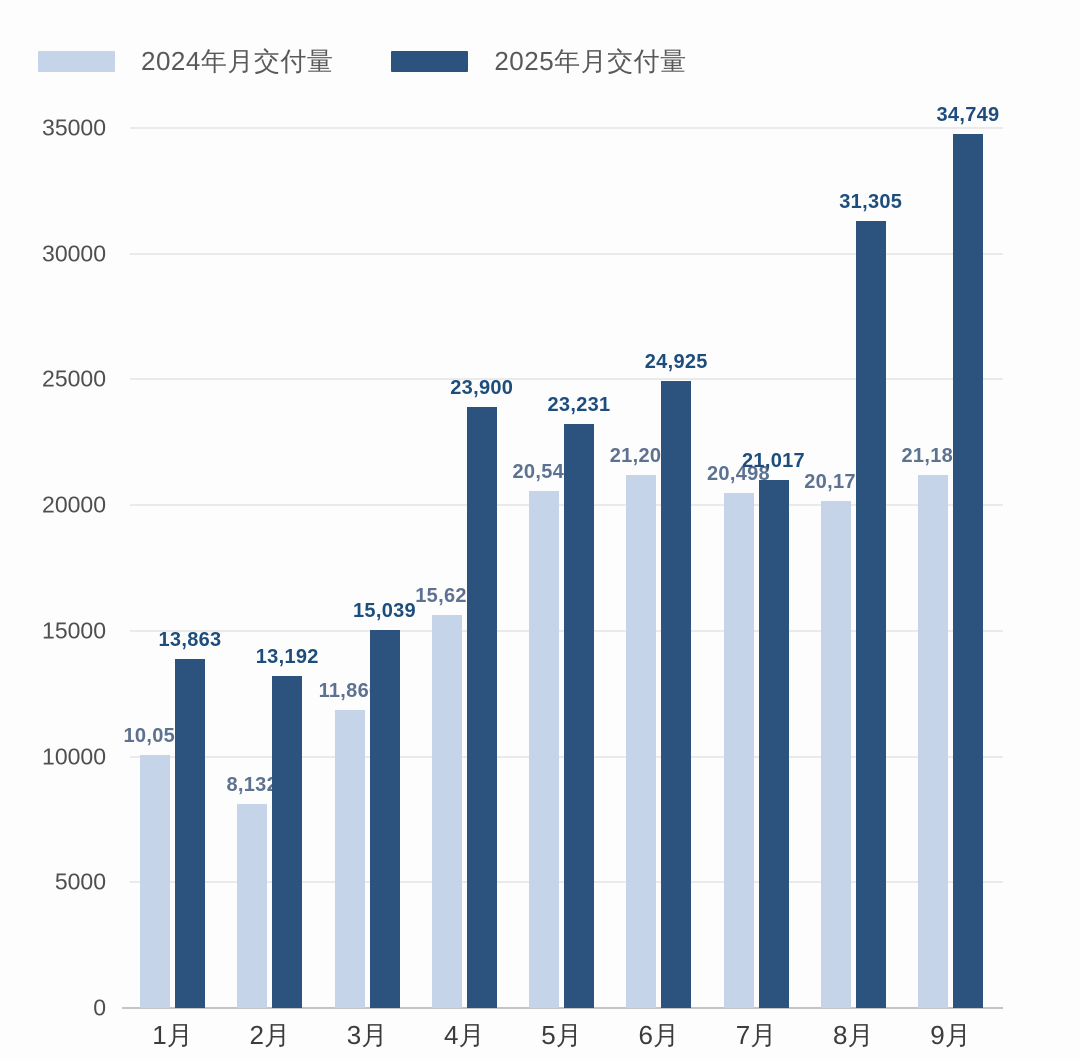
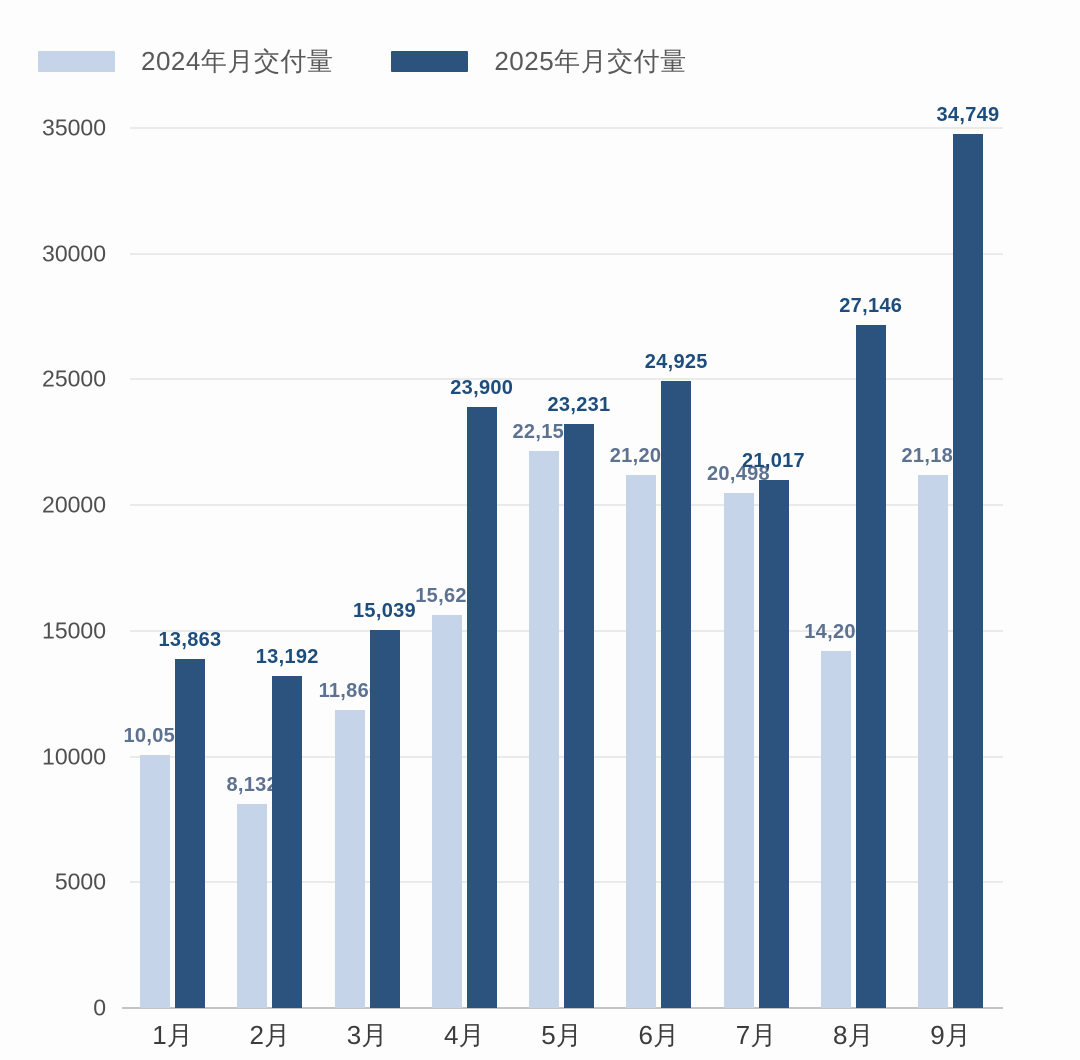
2024年月交付量/5月: 20,544 -> 22,156
2024年月交付量/8月: 20,176 -> 14,200
2025年月交付量/8月: 31,305 -> 27,146
